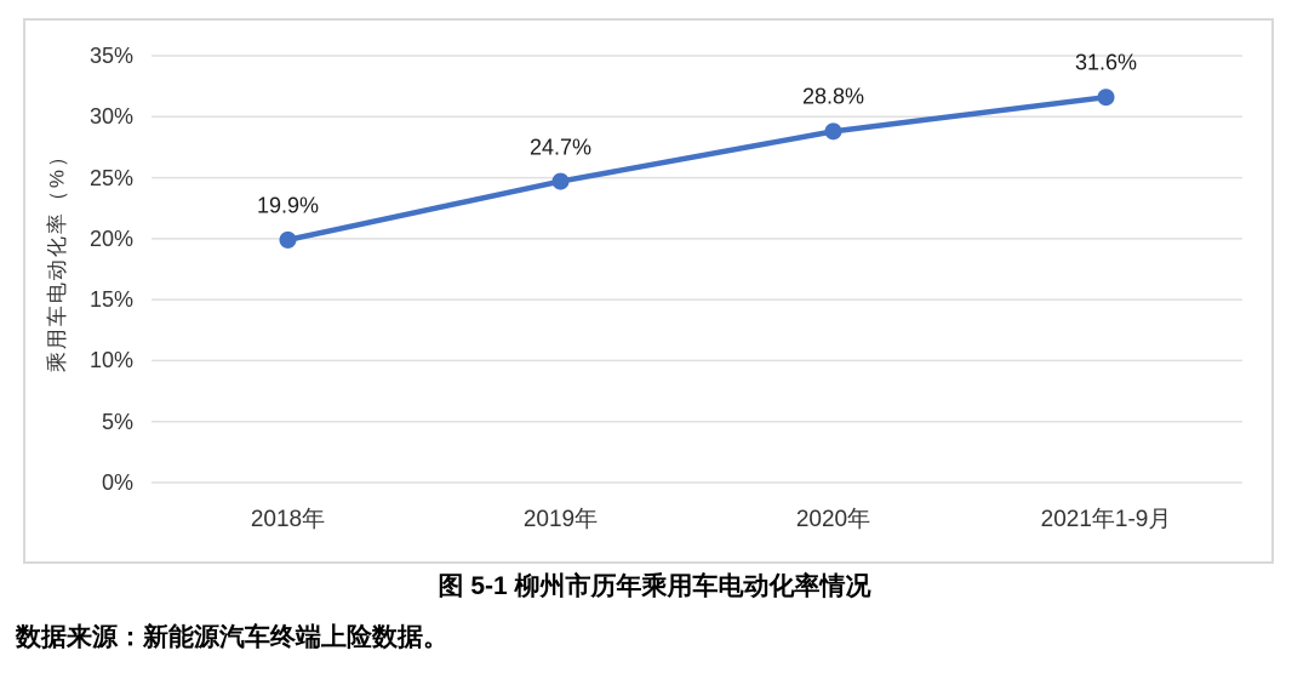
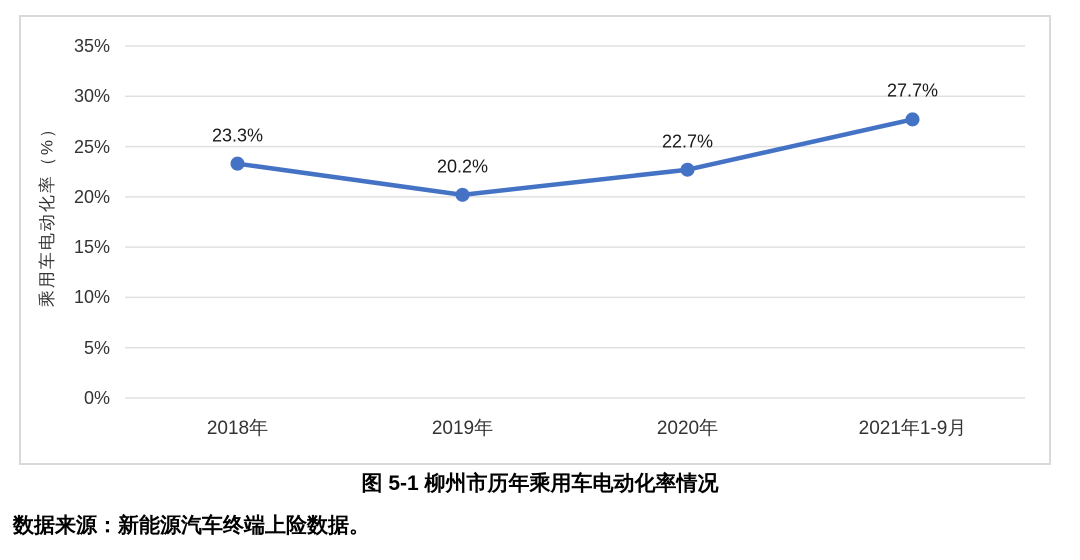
2018年: 19.9% -> 23.3%
2019年: 24.7% -> 20.2%
2020年: 28.8% -> 22.7%
2021年1-9月: 31.6% -> 27.7%
